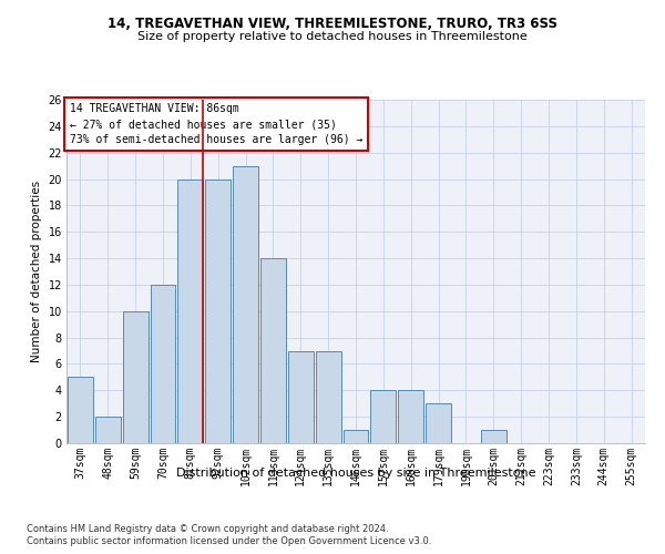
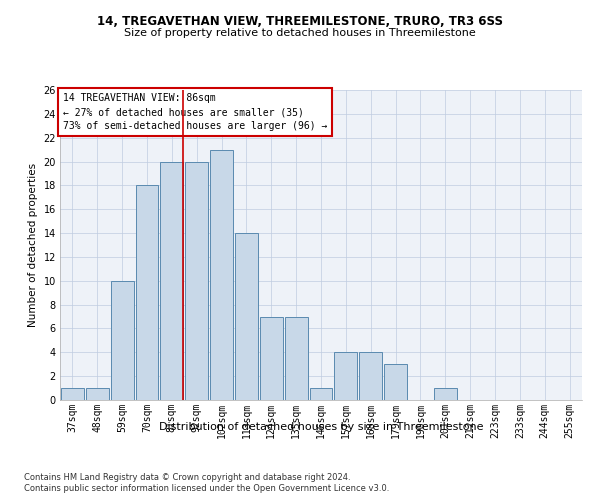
37sqm: 5 -> 1
48sqm: 2 -> 1
70sqm: 12 -> 18
